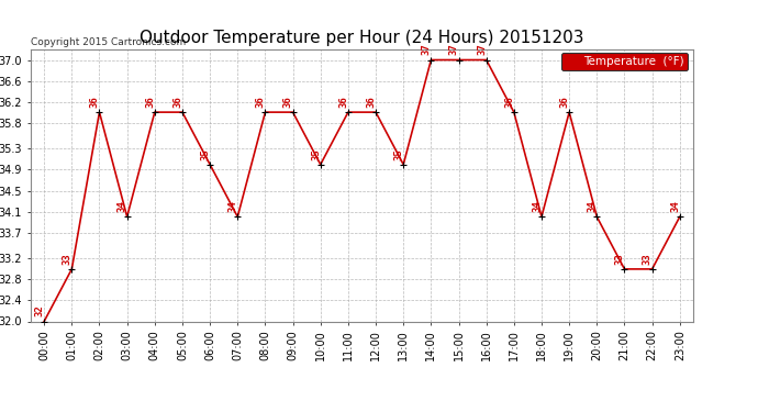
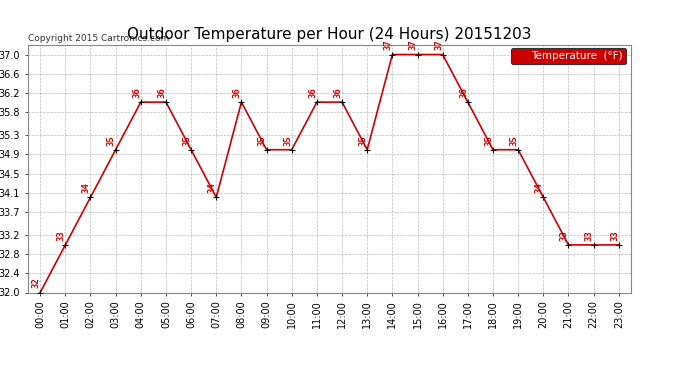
02:00: 36 -> 34
03:00: 34 -> 35
09:00: 36 -> 35
18:00: 34 -> 35
19:00: 36 -> 35
23:00: 34 -> 33
